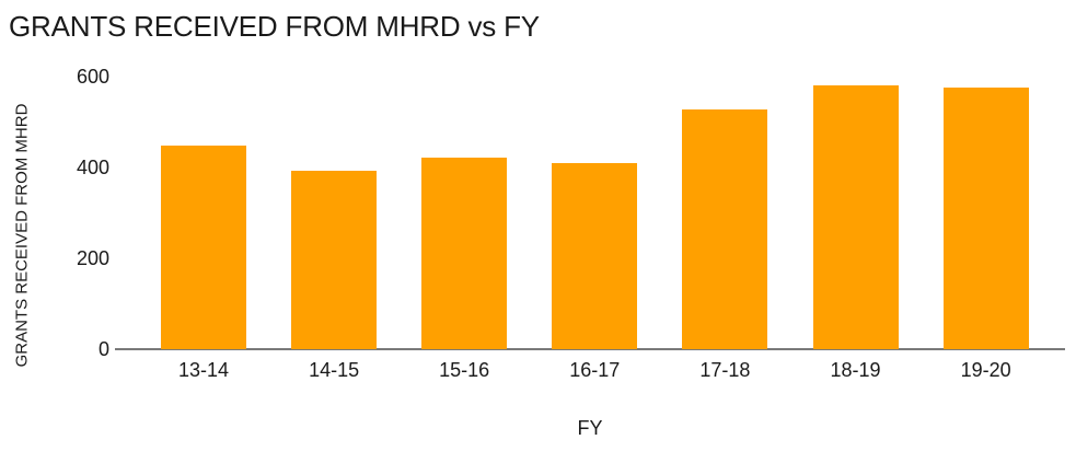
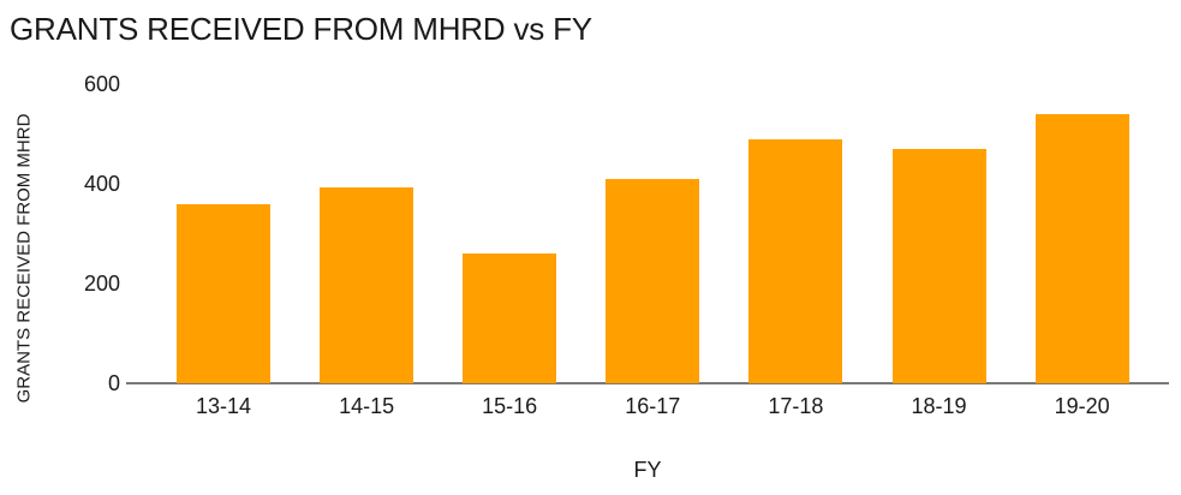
13-14: 450 -> 360
15-16: 420 -> 260
17-18: 530 -> 490
18-19: 580 -> 470
19-20: 580 -> 540
